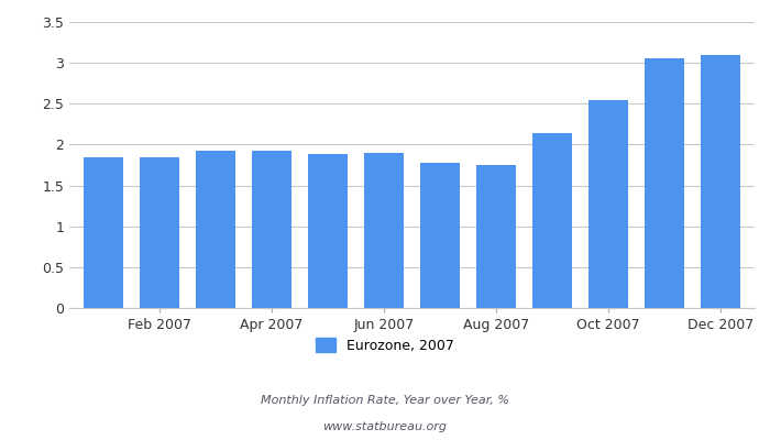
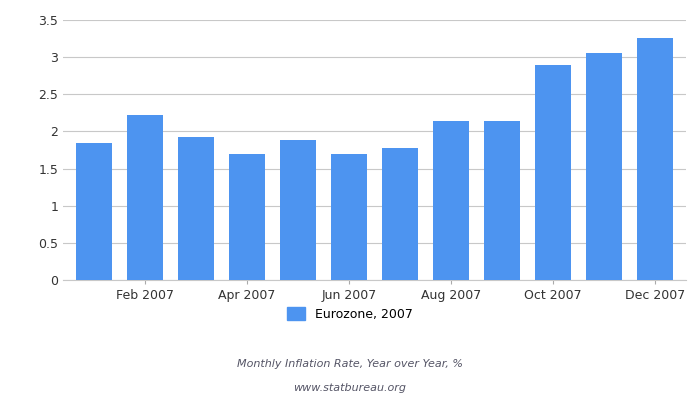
Feb 2007: 1.85 -> 2.22
Apr 2007: 1.92 -> 1.70
Jun 2007: 1.90 -> 1.70
Aug 2007: 1.75 -> 2.14
Oct 2007: 2.55 -> 2.90
Dec 2007: 3.09 -> 3.26
